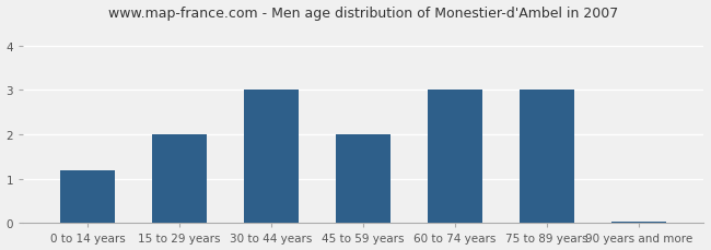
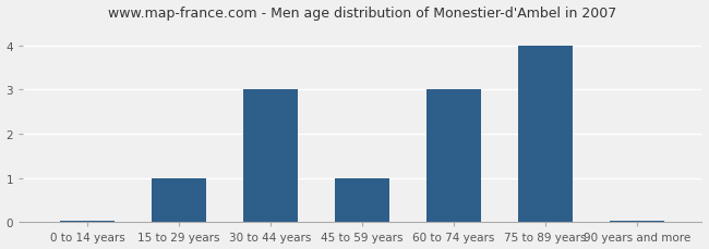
0 to 14 years: 1.20 -> 0.04
15 to 29 years: 2.00 -> 1.00
45 to 59 years: 2.00 -> 1.00
75 to 89 years: 3.00 -> 4.00
